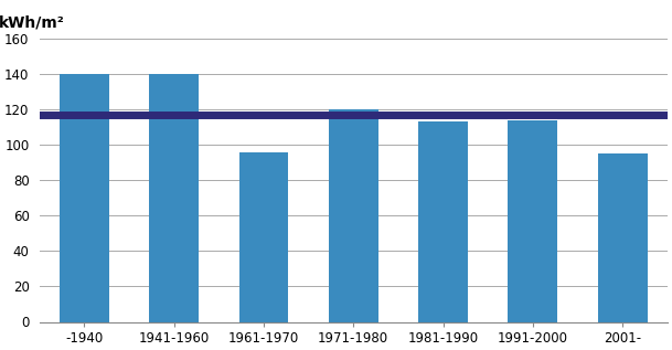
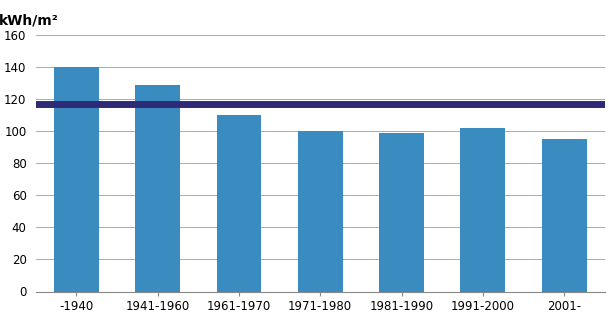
1941-1960: 140 -> 129
1961-1970: 96 -> 110
1971-1980: 120 -> 100
1981-1990: 113 -> 99
1991-2000: 114 -> 102
